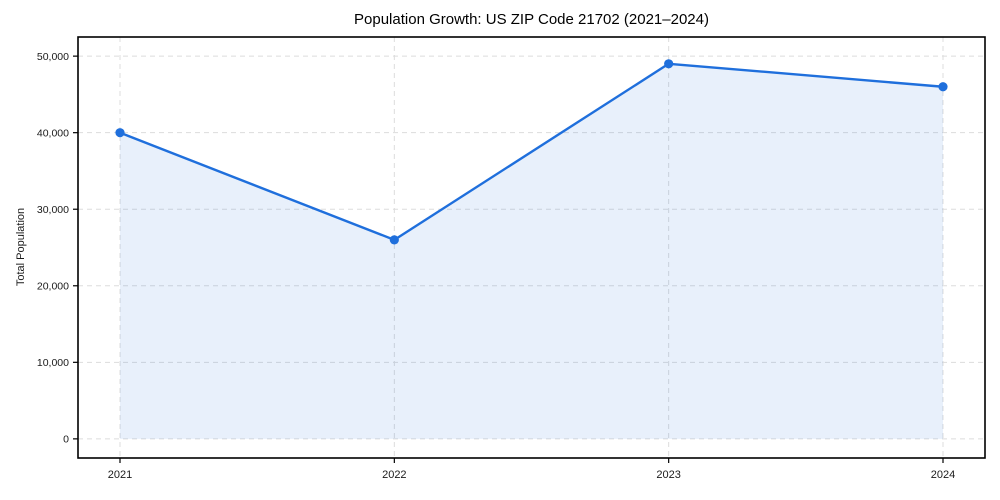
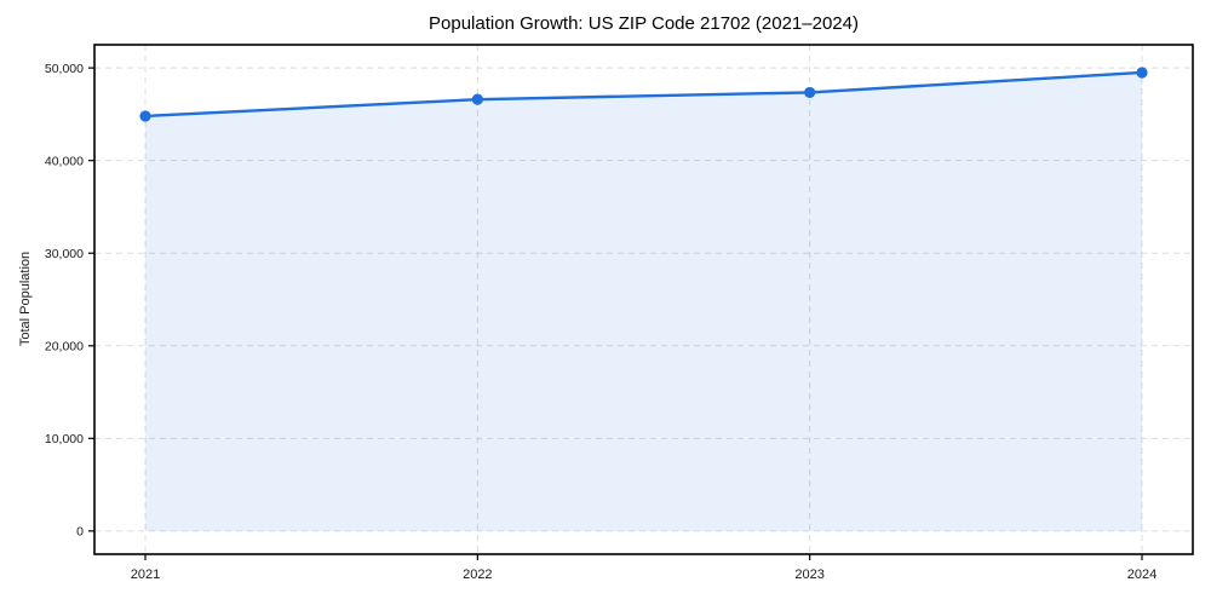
2021: 40000 -> 45000
2022: 26000 -> 47000
2023: 49000 -> 47000
2024: 46000 -> 50000
